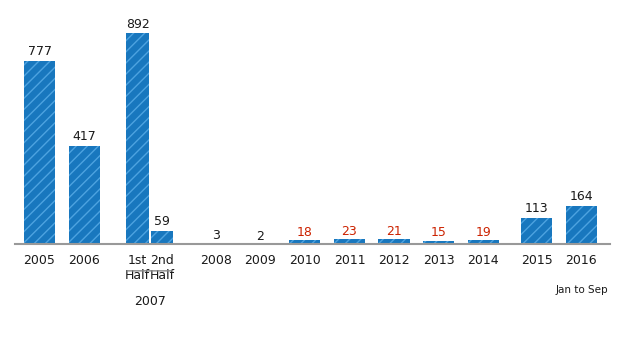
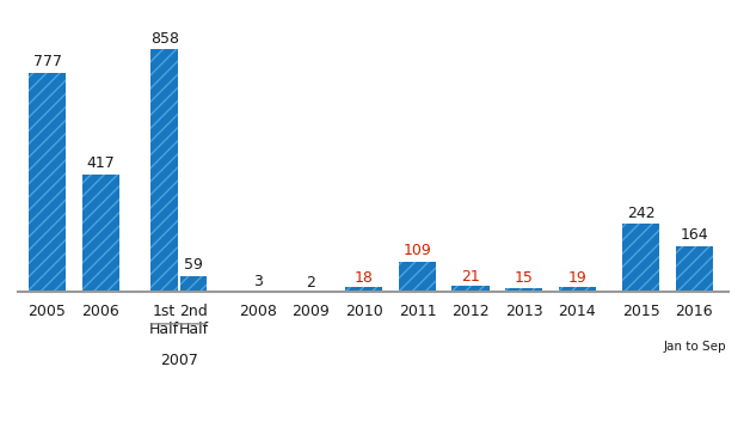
1st Half: 892 -> 858
2011: 23 -> 109
2015: 113 -> 242
